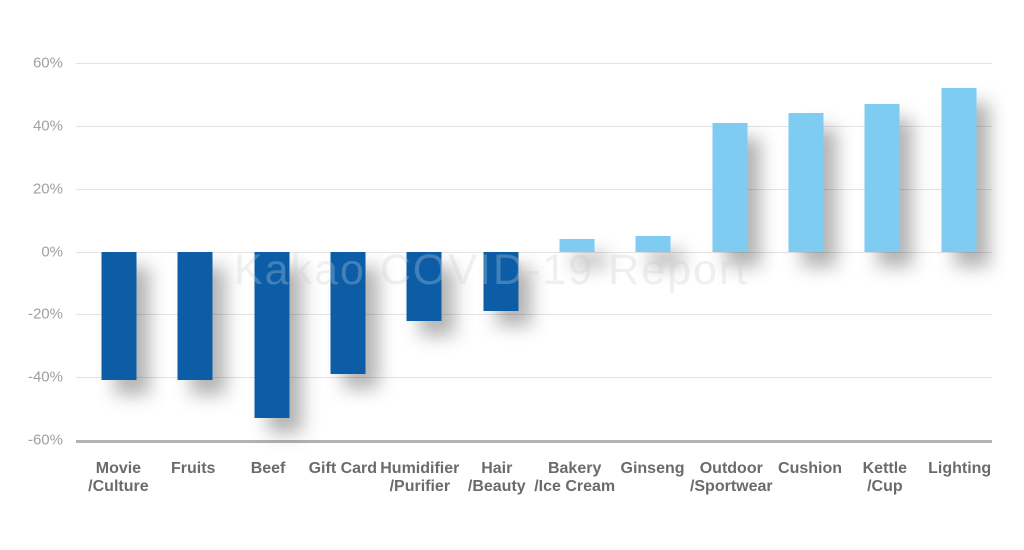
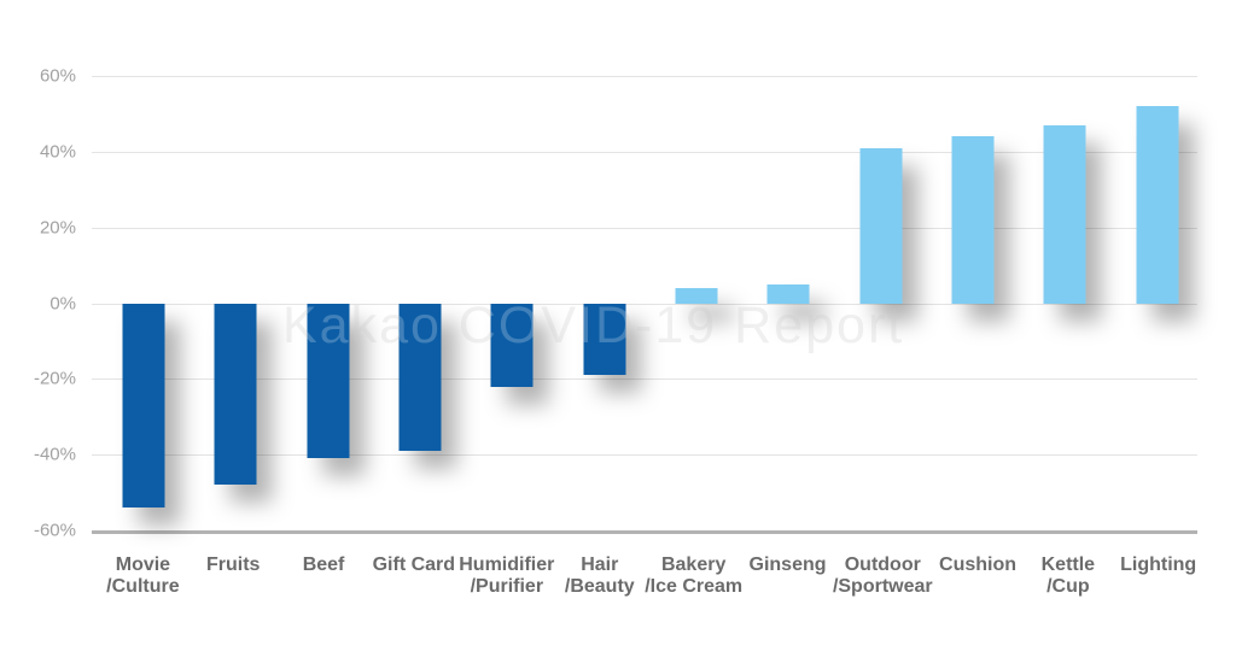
Movie /Culture: -41% -> -54%
Fruits: -41% -> -48%
Beef: -53% -> -41%
